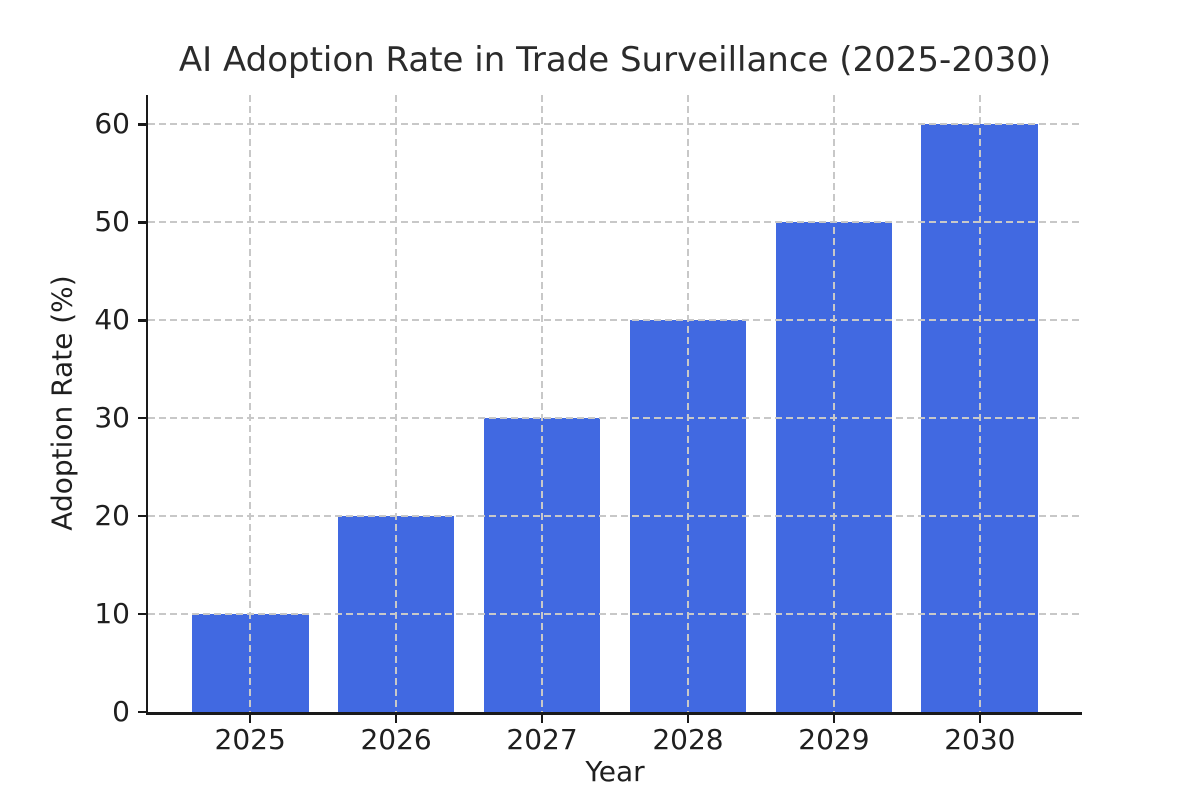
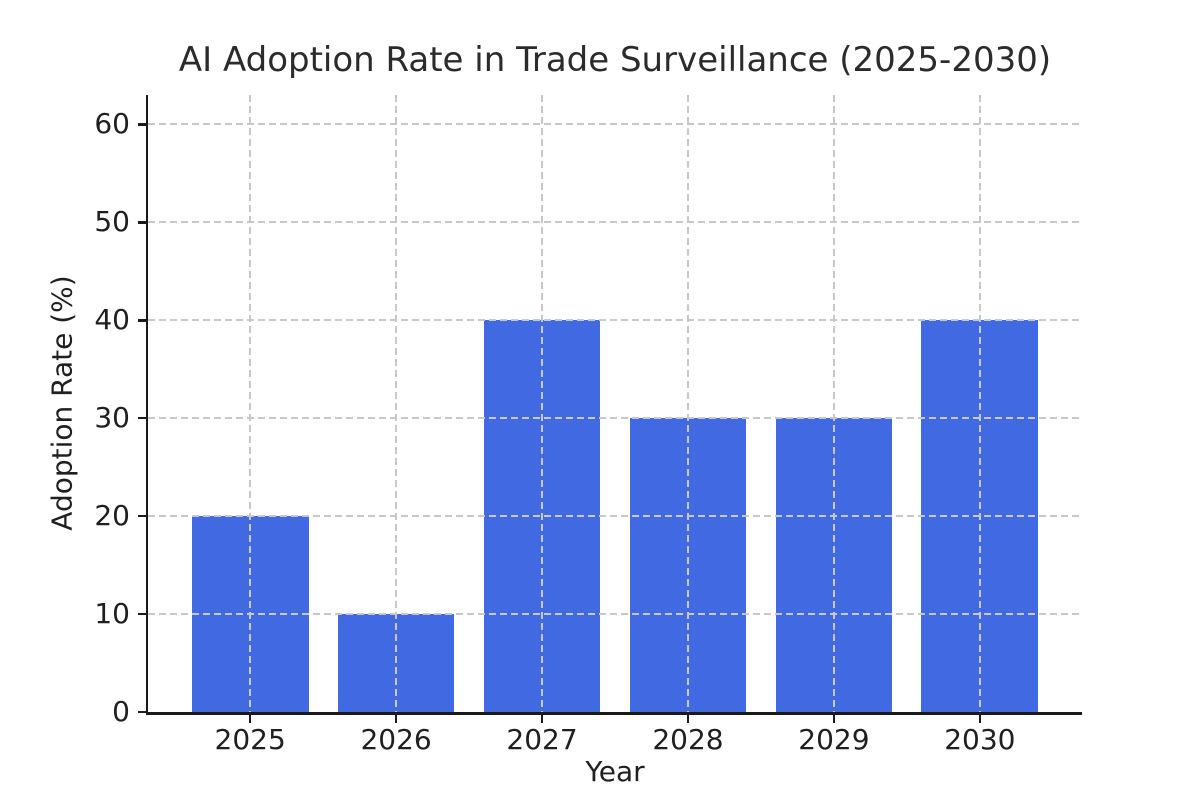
2025: 10 -> 20
2026: 20 -> 10
2027: 30 -> 40
2028: 40 -> 30
2029: 50 -> 30
2030: 60 -> 40
